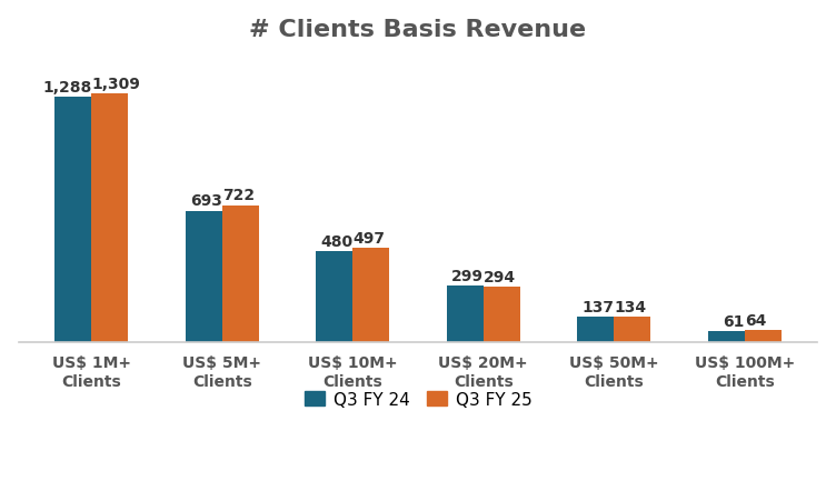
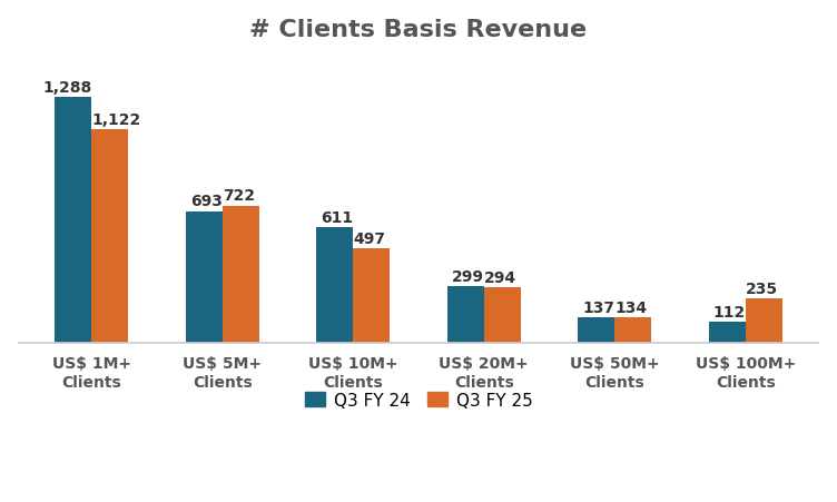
Q3 FY 25/US$ 1M+ Clients: 1,309 -> 1,122
Q3 FY 24/US$ 10M+ Clients: 480 -> 611
Q3 FY 24/US$ 100M+ Clients: 61 -> 112
Q3 FY 25/US$ 100M+ Clients: 64 -> 235
